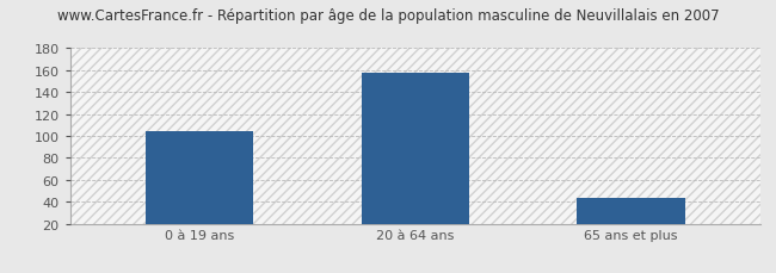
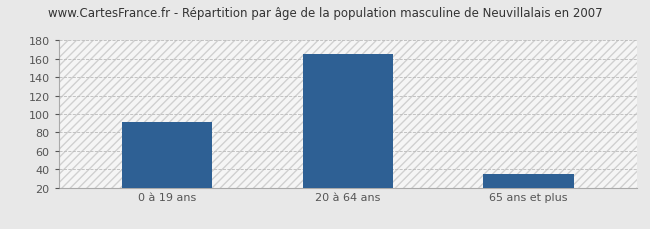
0 à 19 ans: 104 -> 91
20 à 64 ans: 158 -> 165
65 ans et plus: 44 -> 35
